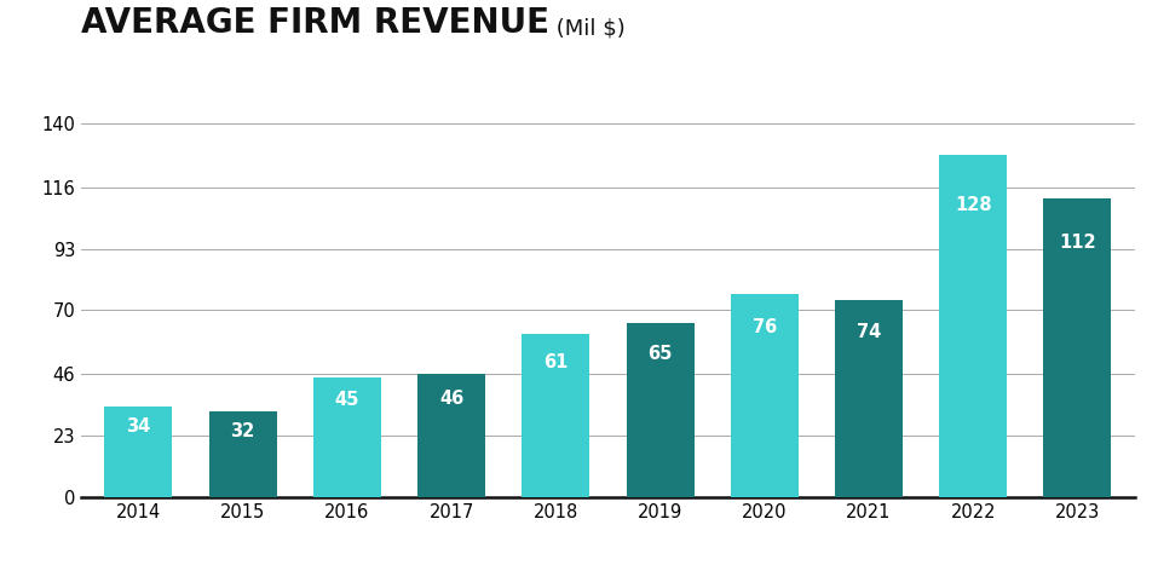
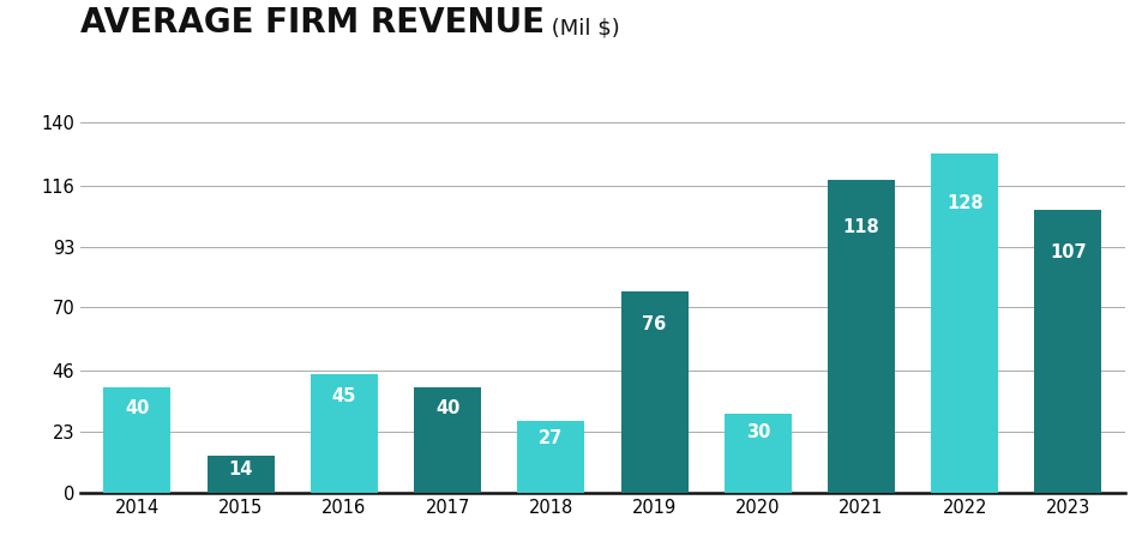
2014: 34 -> 40
2015: 32 -> 14
2017: 46 -> 40
2018: 61 -> 27
2019: 65 -> 76
2020: 76 -> 30
2021: 74 -> 118
2023: 112 -> 107
